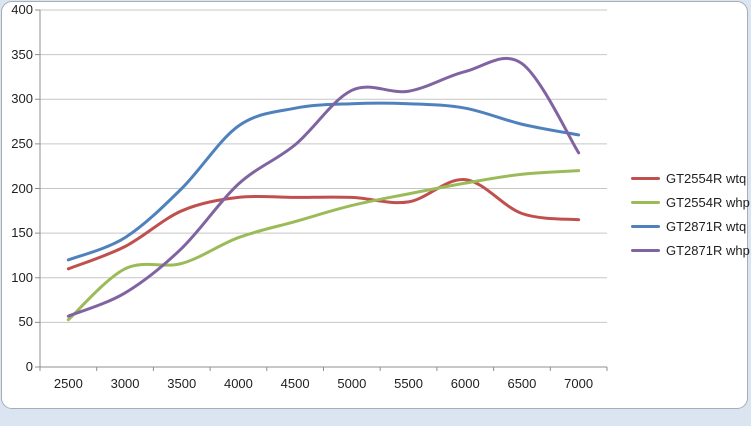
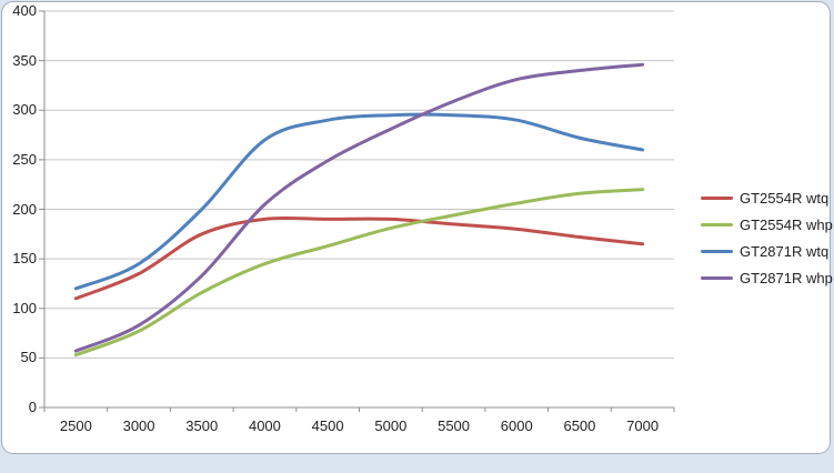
GT2554R whp/3000: 110 -> 80
GT2871R whp/5000: 310 -> 280
GT2554R wtq/6000: 210 -> 180
GT2871R whp/7000: 240 -> 350
